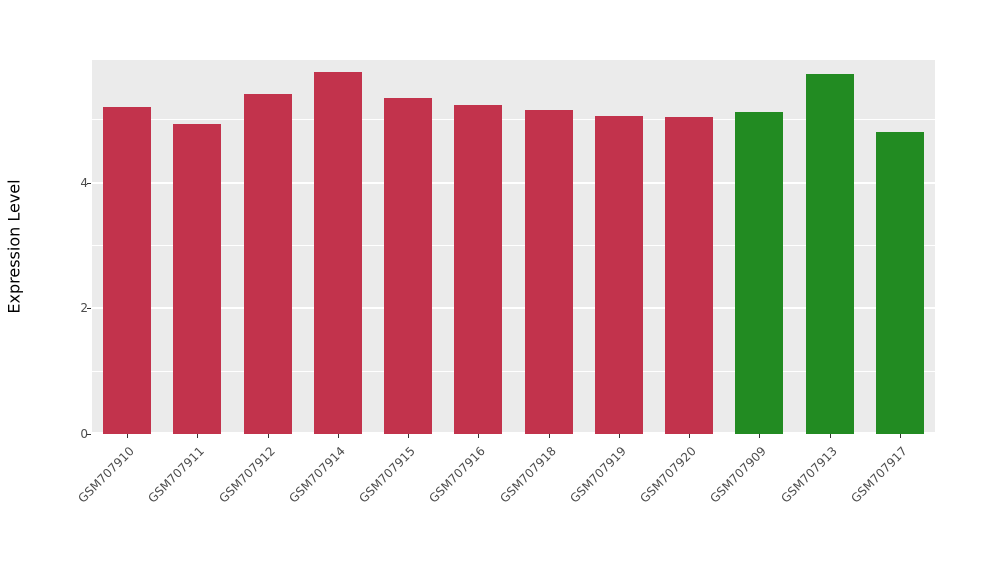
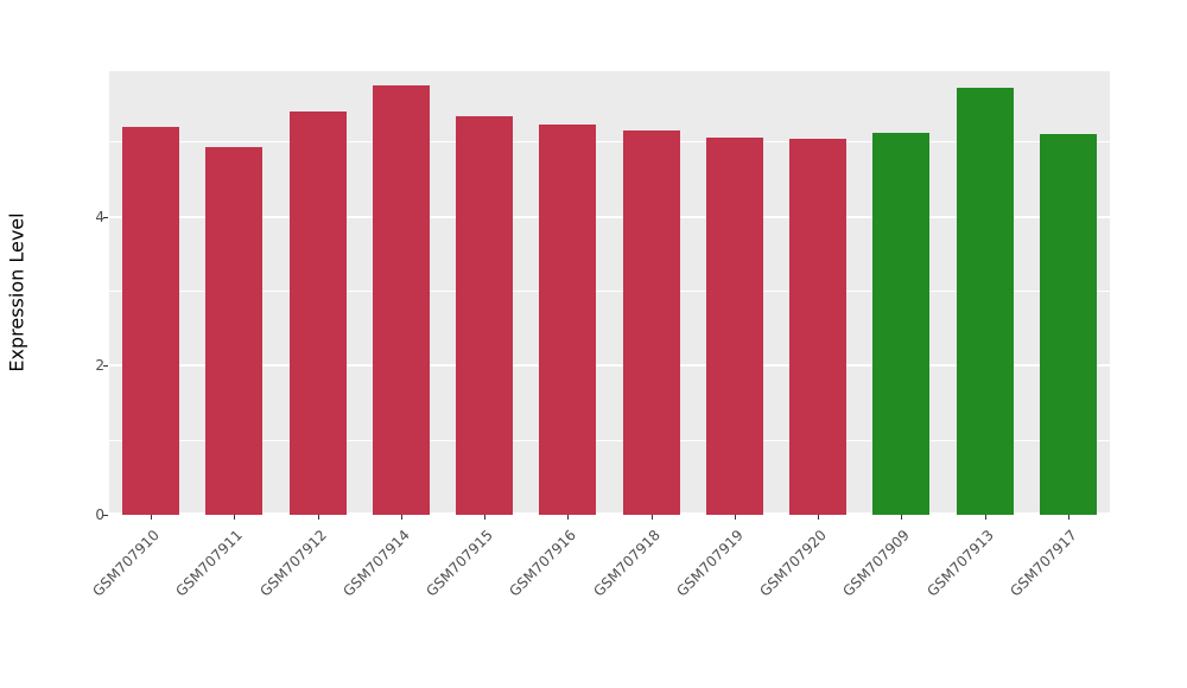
GSM707917: 4.8 -> 5.1
